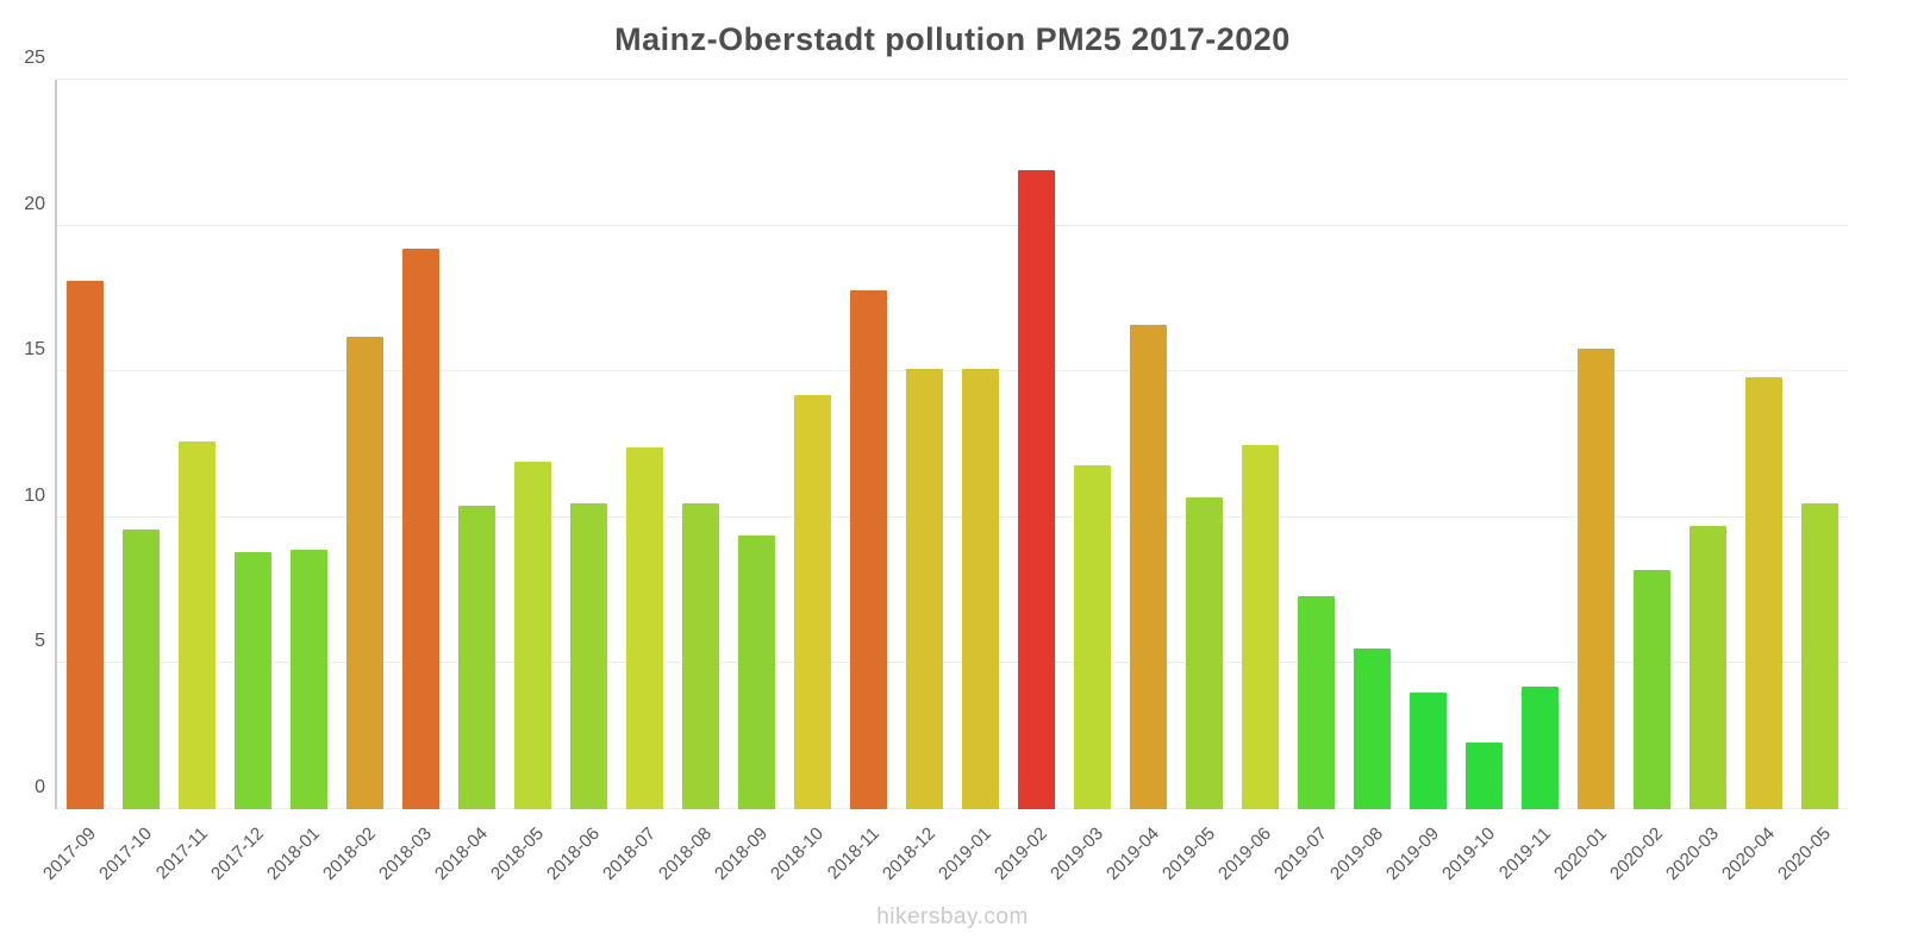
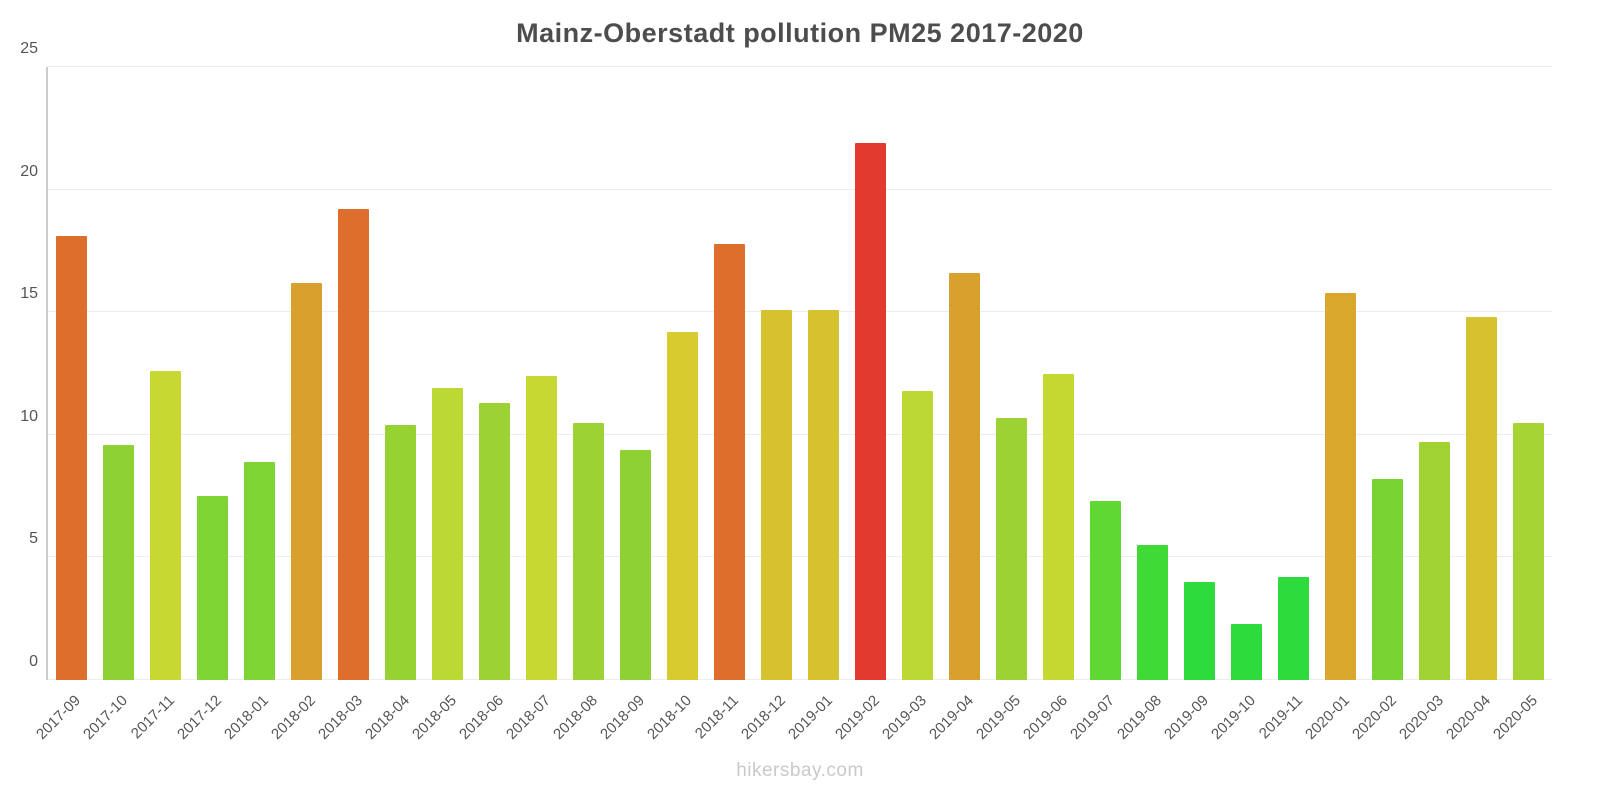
2017-12: 8.8 -> 7.5
2018-06: 10.5 -> 11.3
